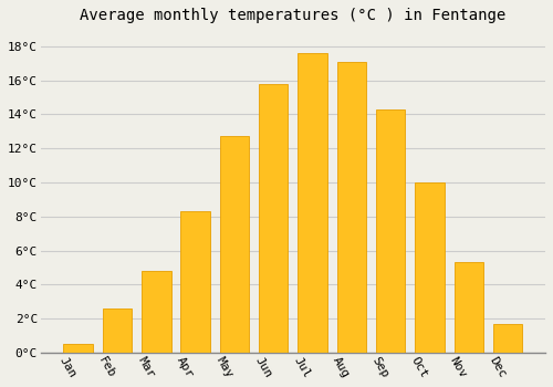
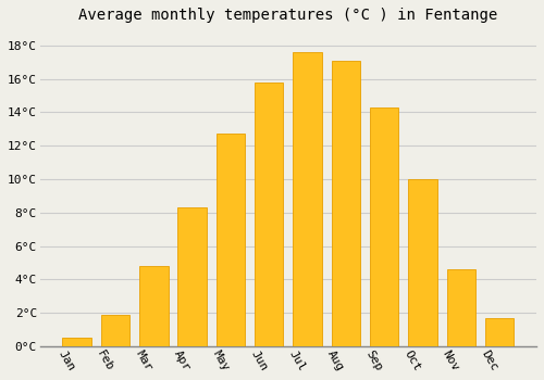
Feb: 2.6°C -> 1.9°C
Nov: 5.3°C -> 4.6°C
